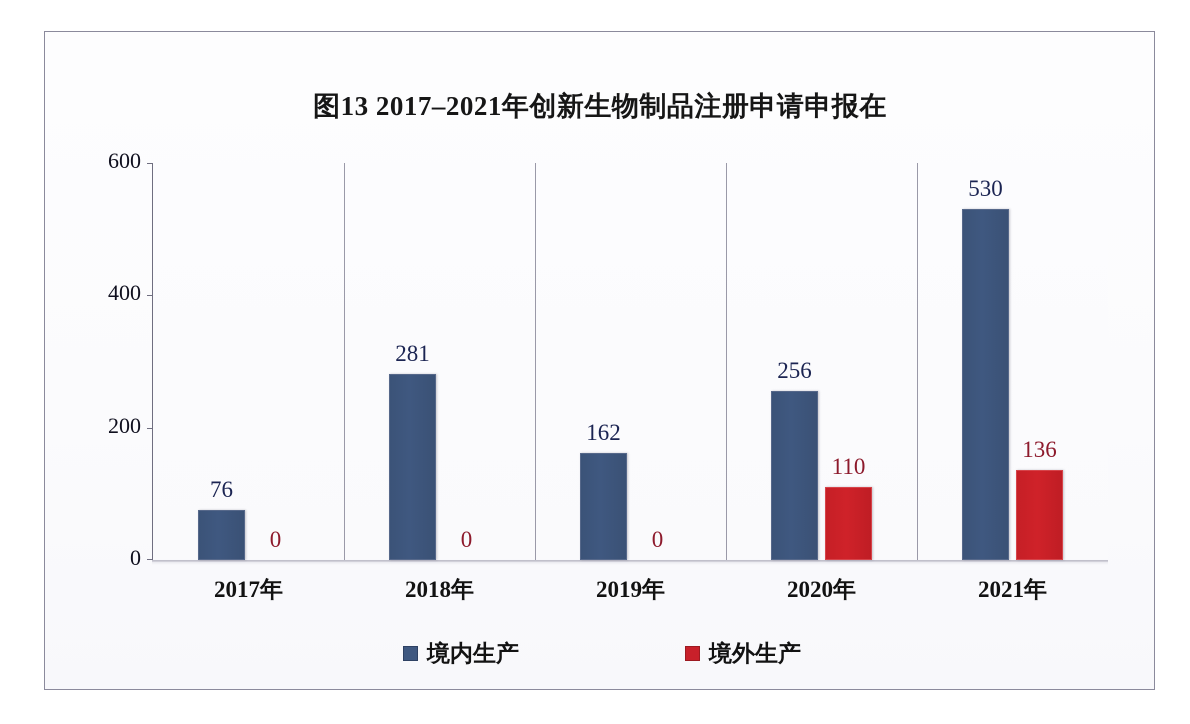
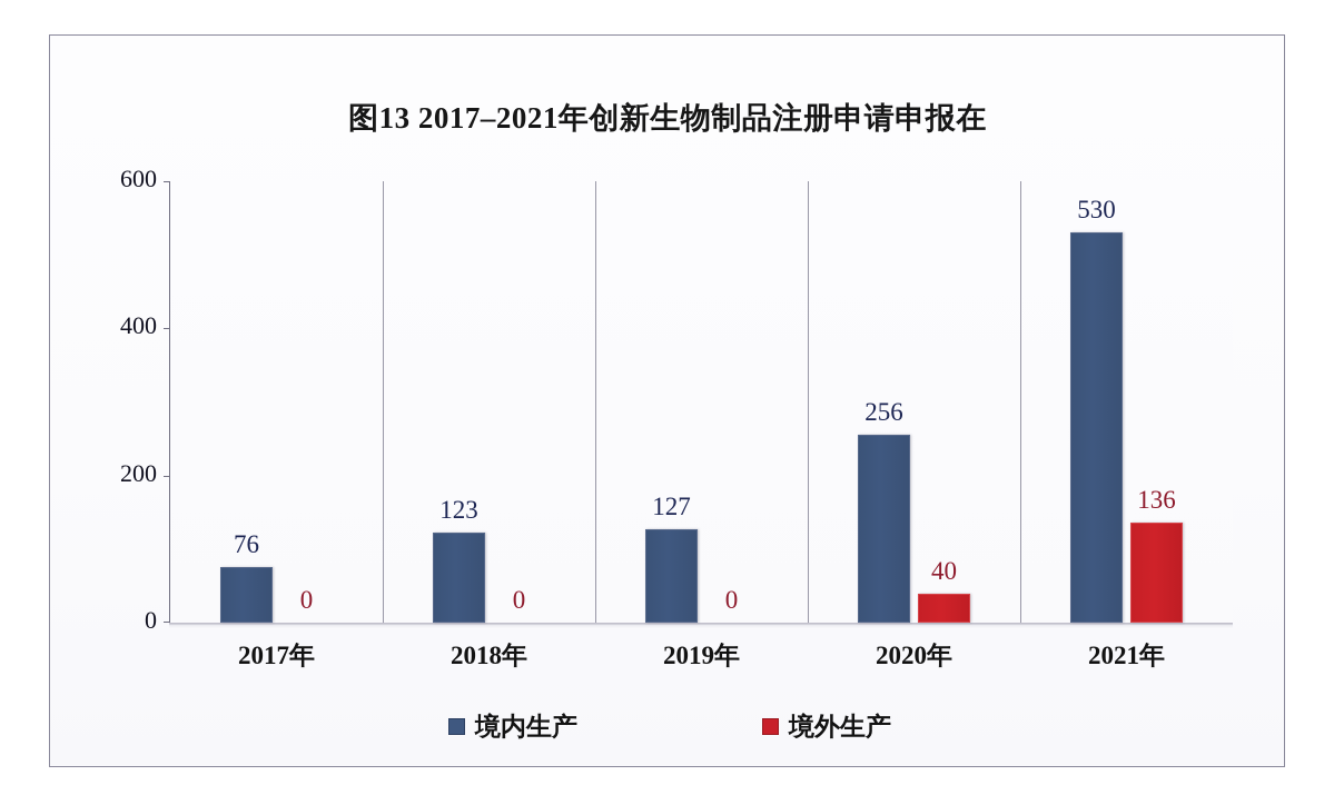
境内生产/2018年: 281 -> 123
境内生产/2019年: 162 -> 127
境外生产/2020年: 110 -> 40
